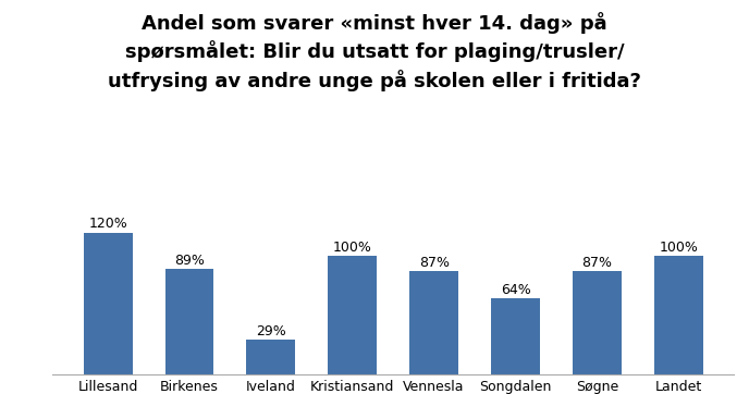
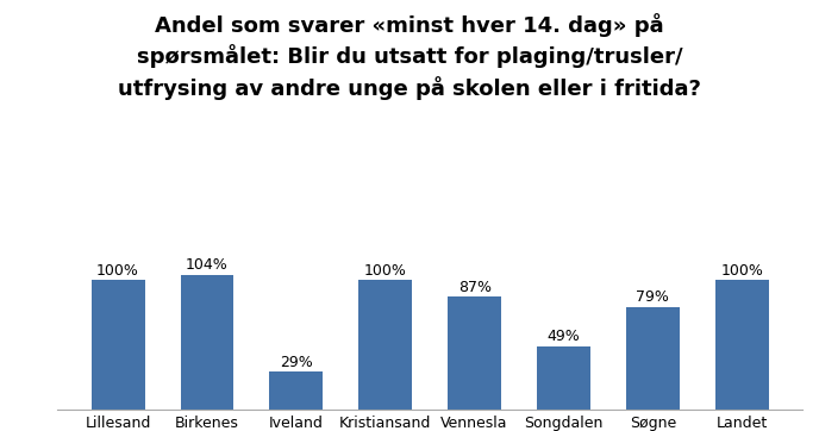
Lillesand: 120% -> 100%
Birkenes: 89% -> 104%
Songdalen: 64% -> 49%
Søgne: 87% -> 79%
